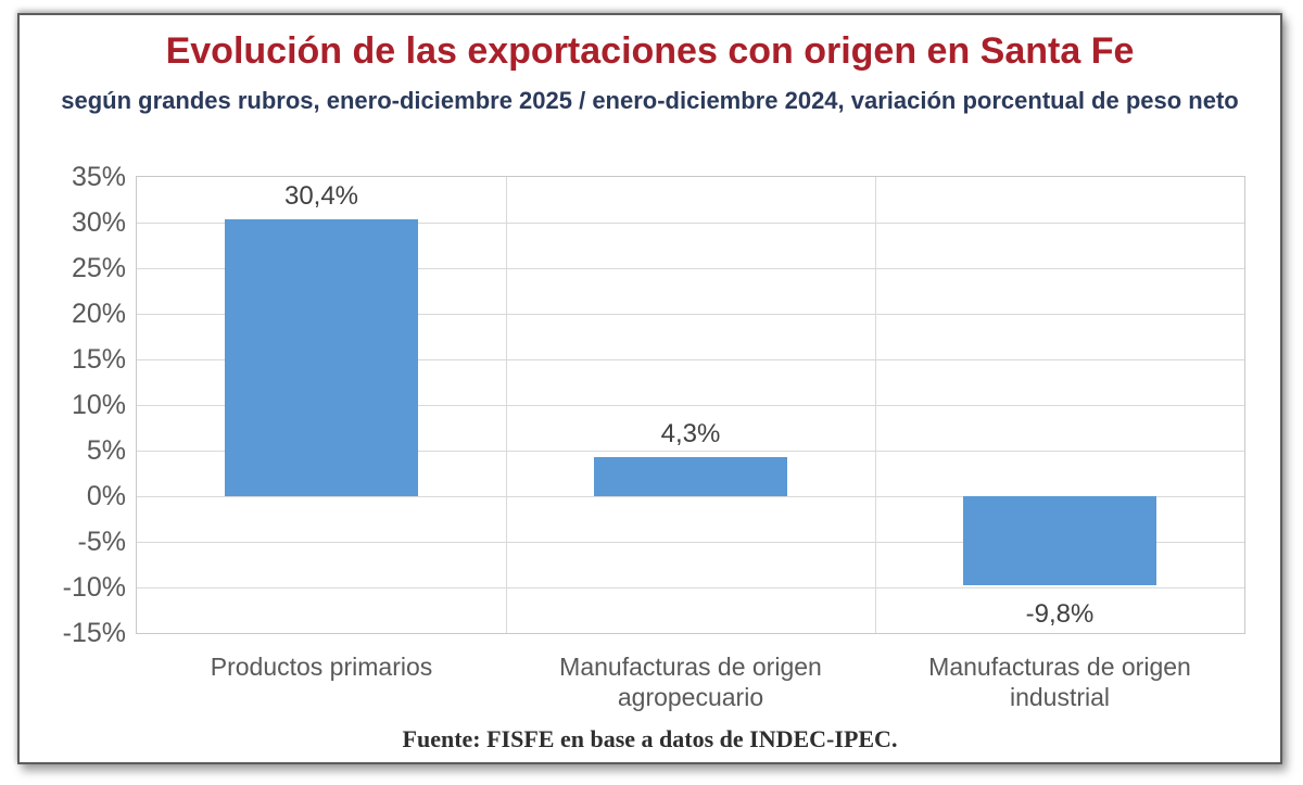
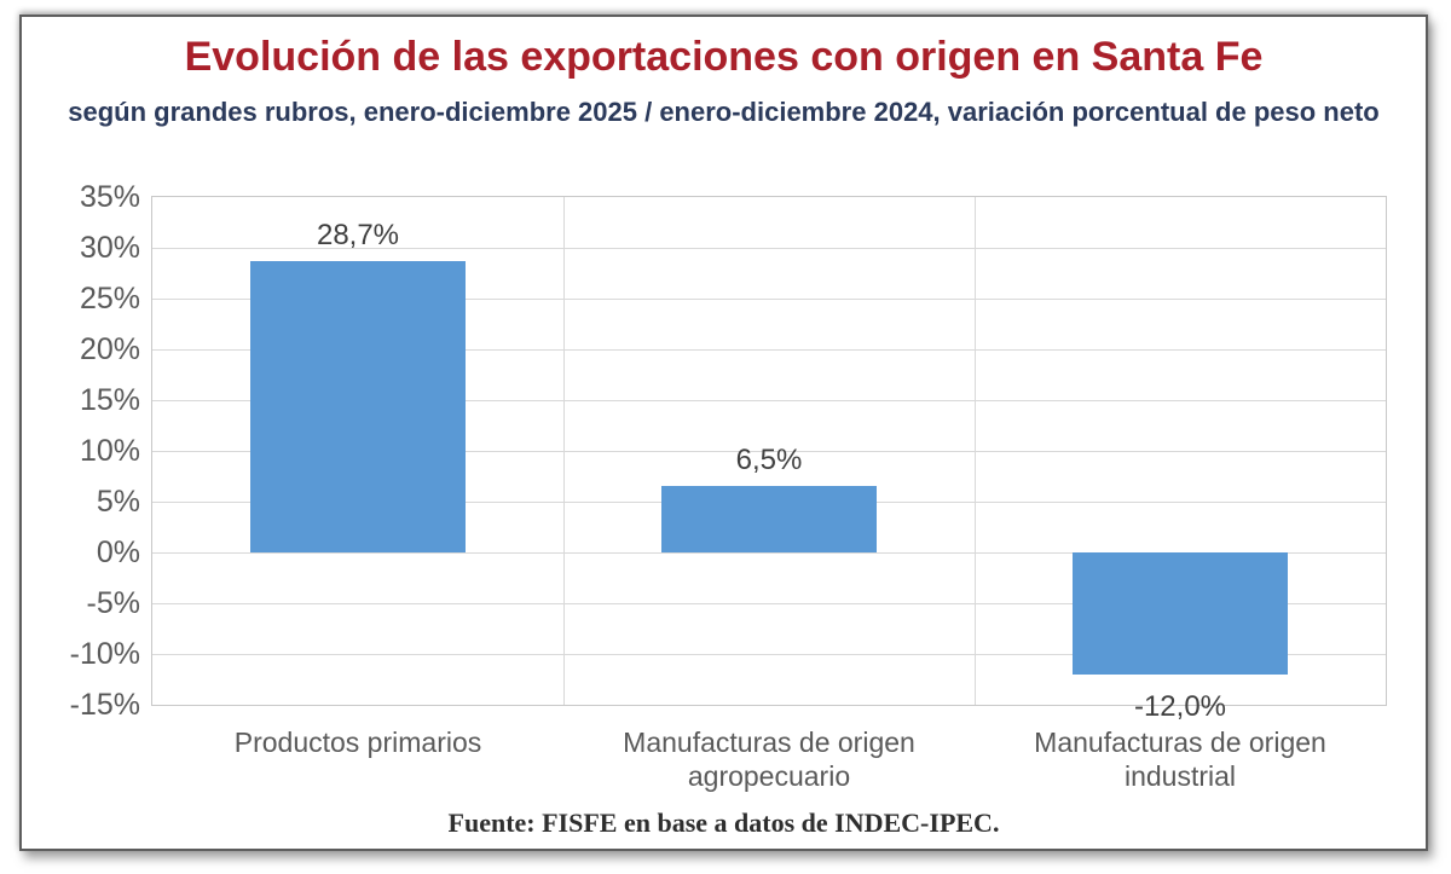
Productos primarios: 30,4% -> 28,7%
Manufacturas de origen agropecuario: 4,3% -> 6,5%
Manufacturas de origen industrial: -9,8% -> -12,0%
